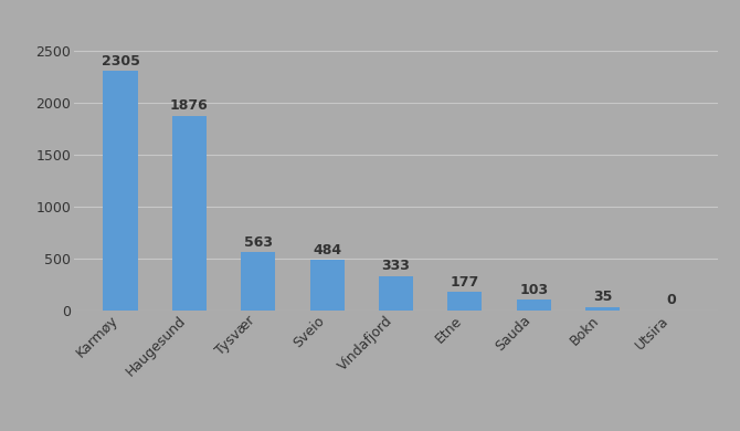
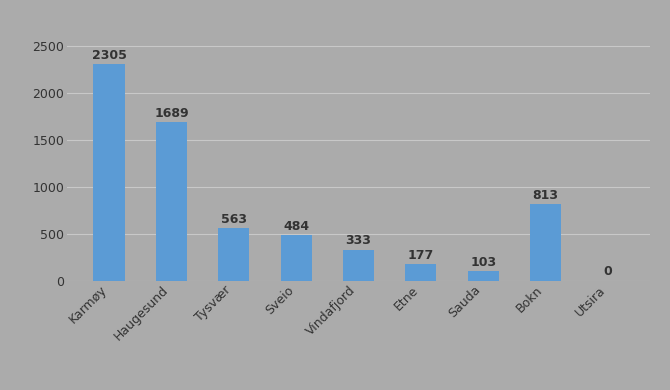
Haugesund: 1876 -> 1689
Bokn: 35 -> 813
